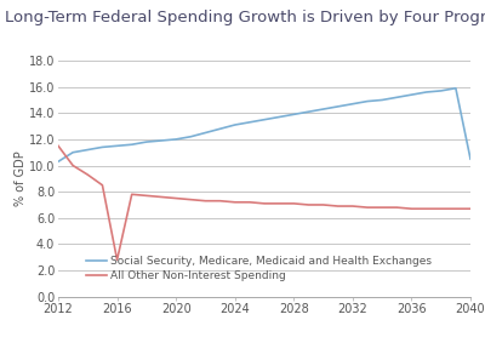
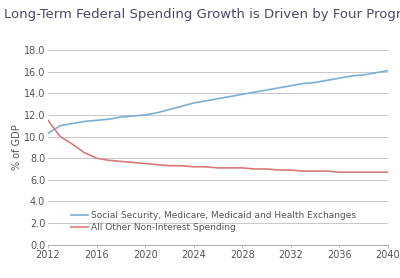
All Other Non-Interest Spending/2016: 2.8 -> 8.0
Social Security, Medicare, Medicaid and Health Exchanges/2040: 10.5 -> 16.1
